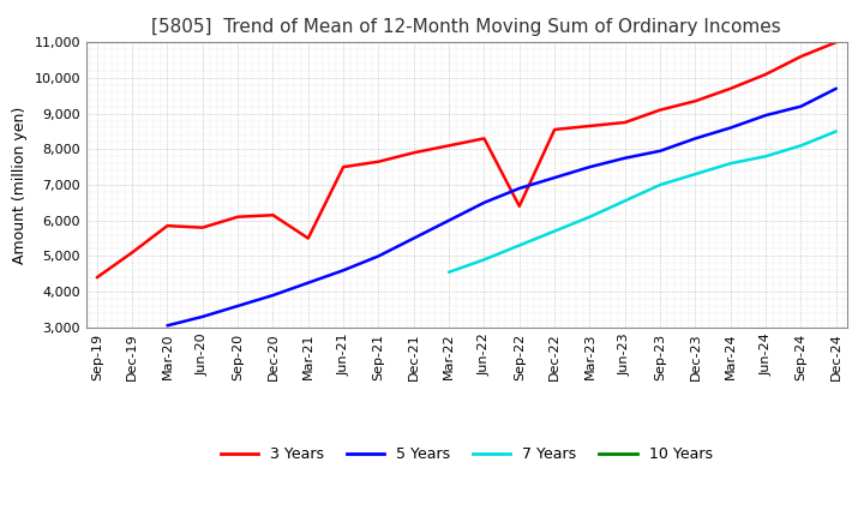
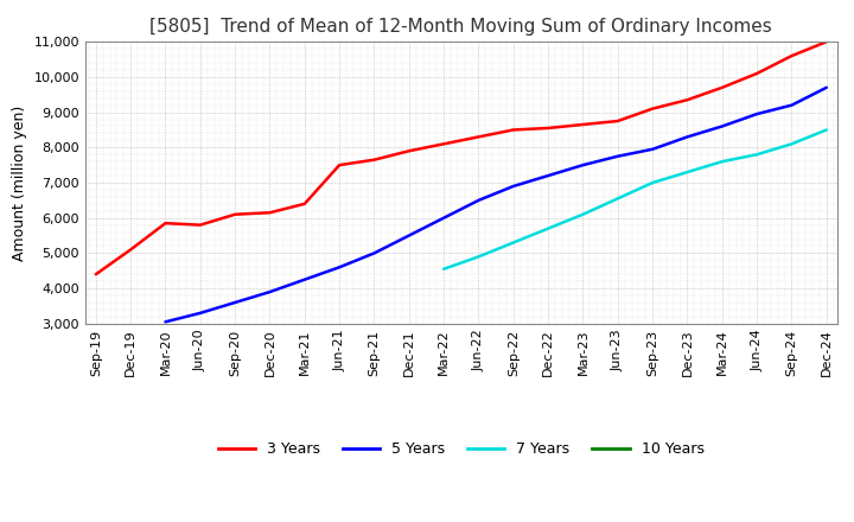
3 Years/Mar-21: 5,500 -> 6,400
3 Years/Sep-22: 6,400 -> 8,500
